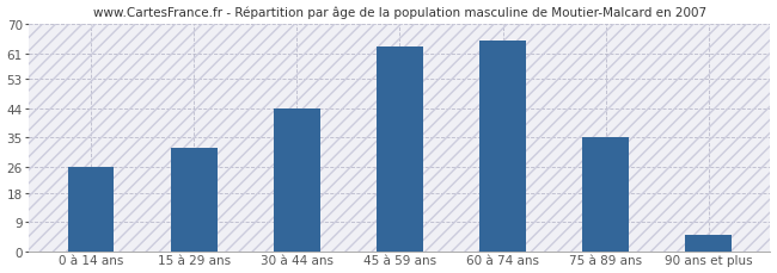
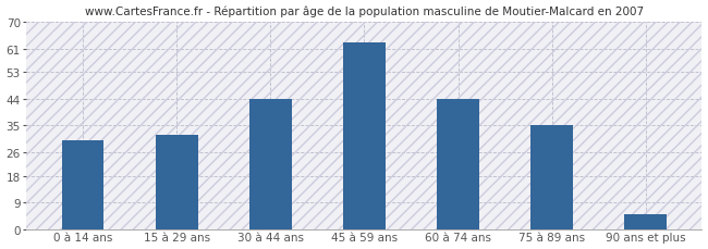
0 à 14 ans: 26 -> 30
60 à 74 ans: 65 -> 44
